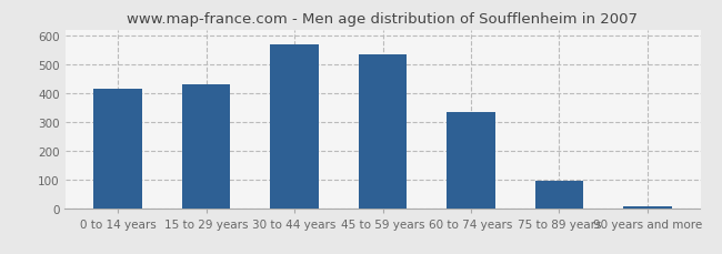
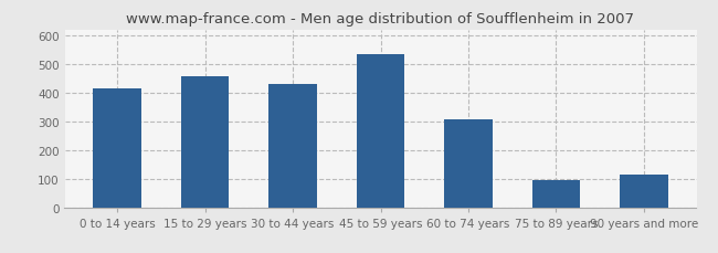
15 to 29 years: 430 -> 455
30 to 44 years: 570 -> 430
60 to 74 years: 333 -> 305
90 years and more: 8 -> 115
